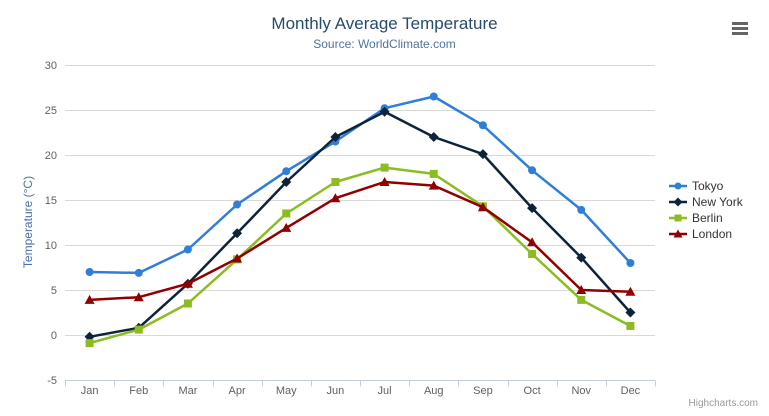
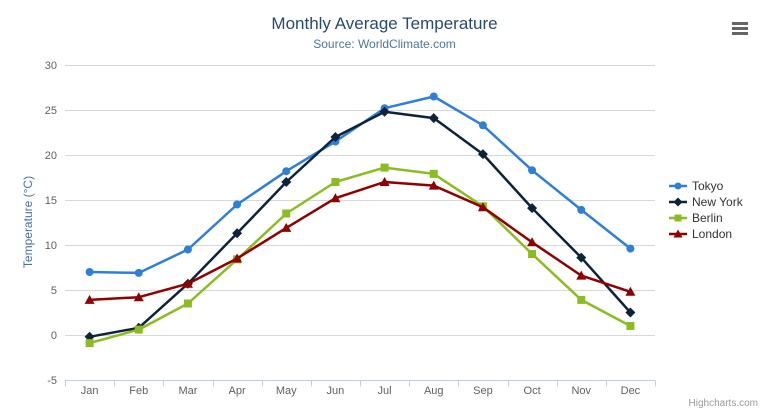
New York/Aug: 22 -> 24
London/Nov: 5 -> 7
Tokyo/Dec: 8 -> 10
